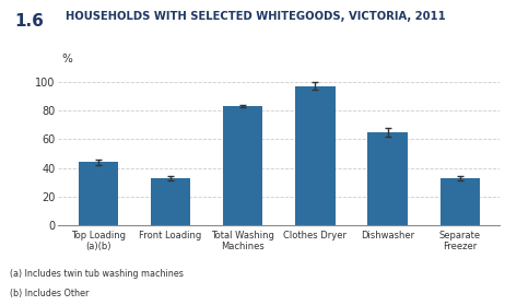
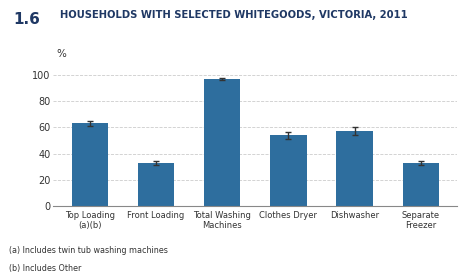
Top Loading (a)(b): 44 -> 63
Total Washing Machines: 83 -> 96
Clothes Dryer: 97 -> 54
Dishwasher: 65 -> 58
